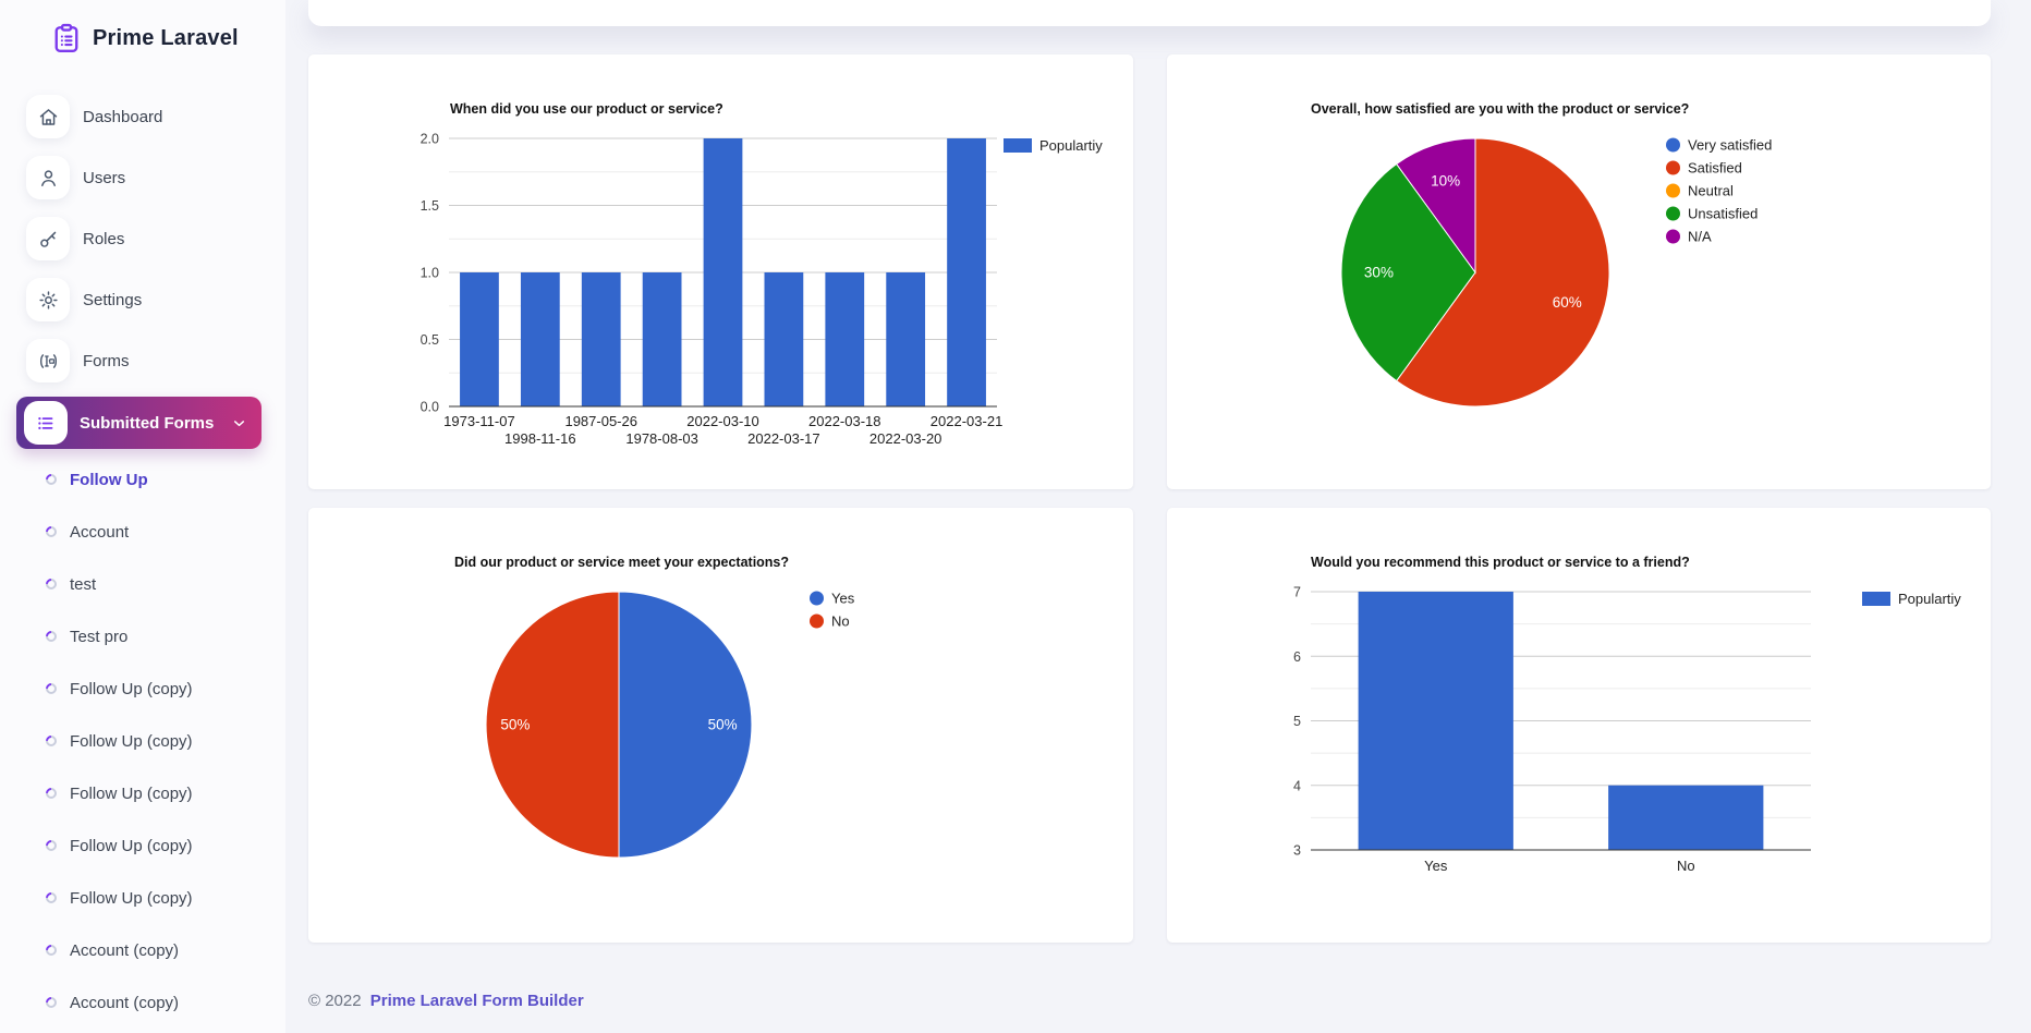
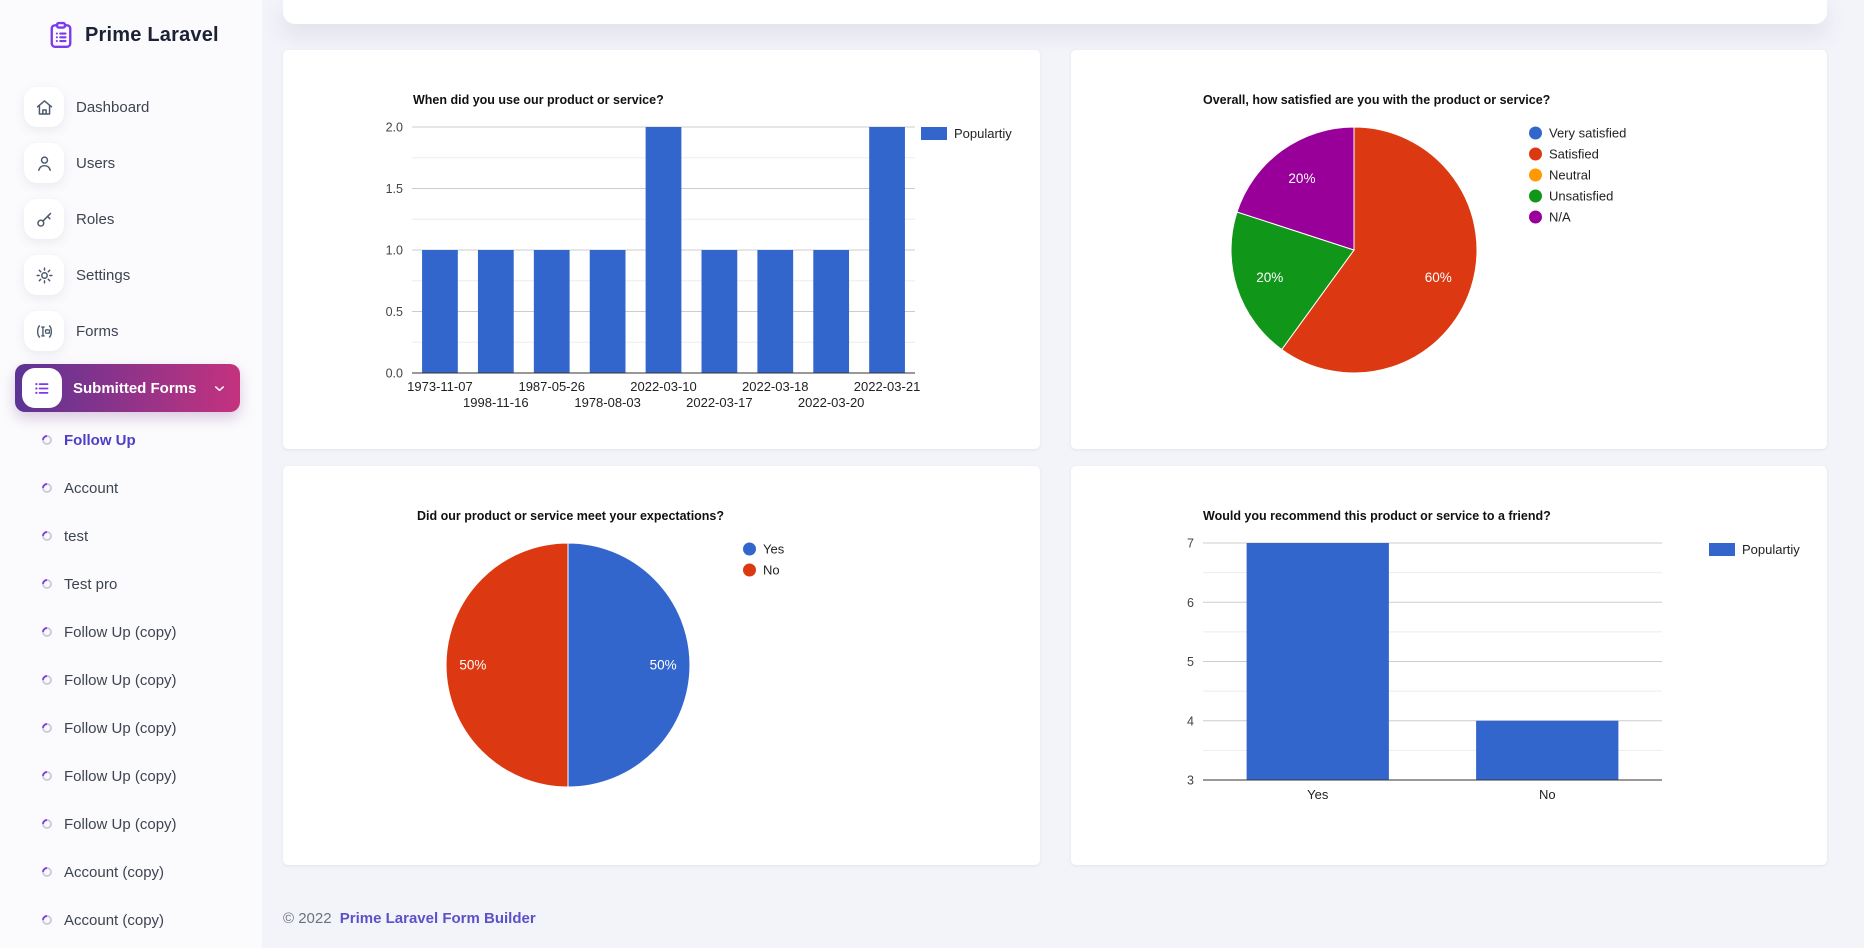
Overall, how satisfied are you with the product or service?/Unsatisfied: 30% -> 20%
Overall, how satisfied are you with the product or service?/N/A: 10% -> 20%
